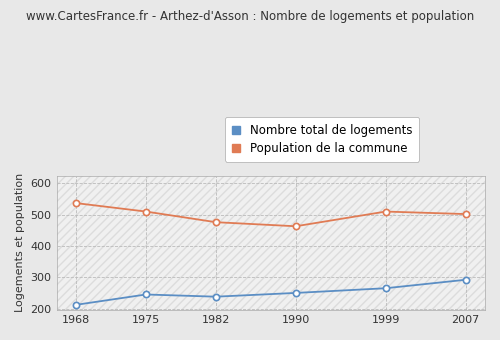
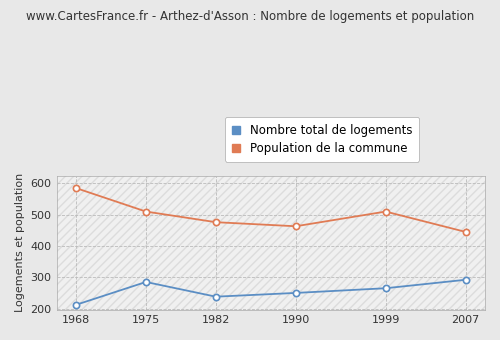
Population de la commune/1968: 537 -> 585
Nombre total de logements/1975: 245 -> 285
Population de la commune/2007: 502 -> 445
